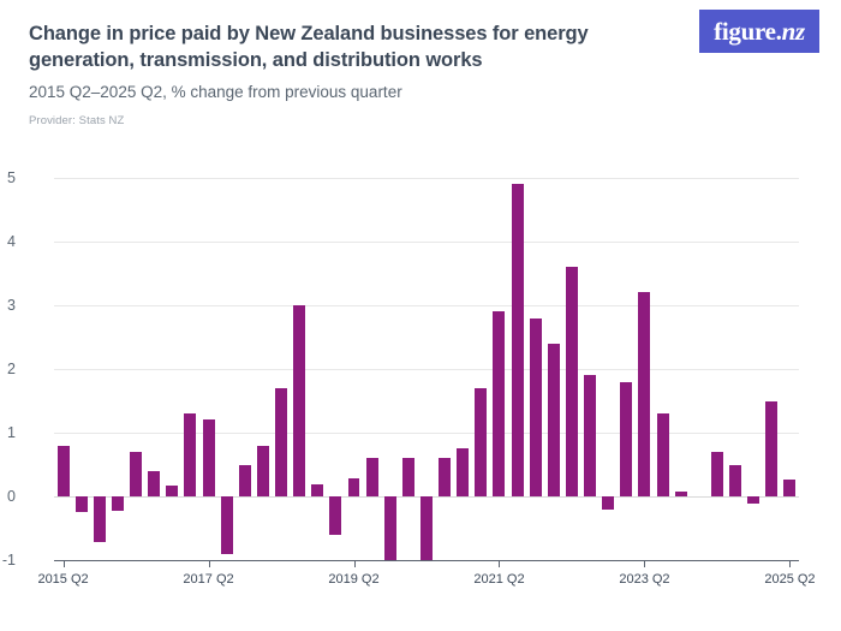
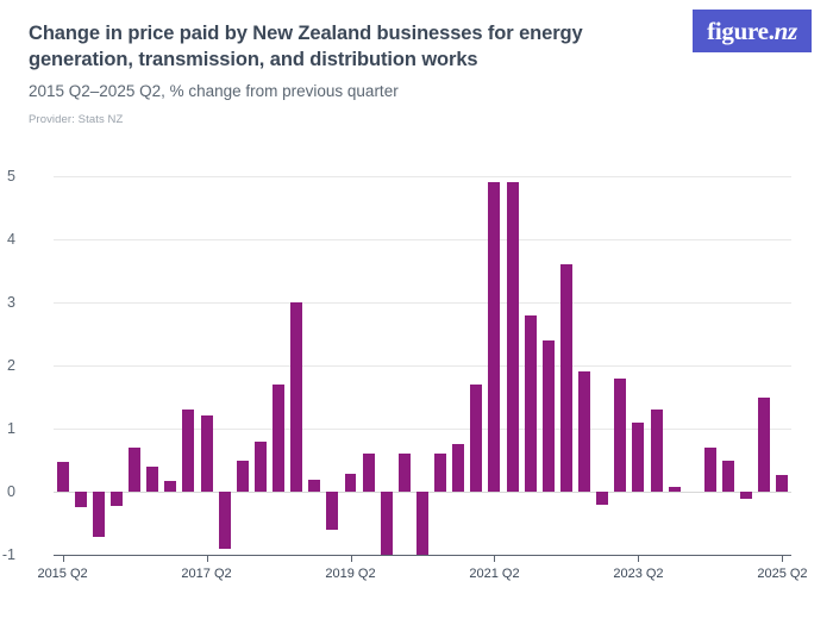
2015 Q2: 0.8 -> 0.5
2021 Q2: 2.9 -> 4.9
2023 Q2: 3.2 -> 1.1
